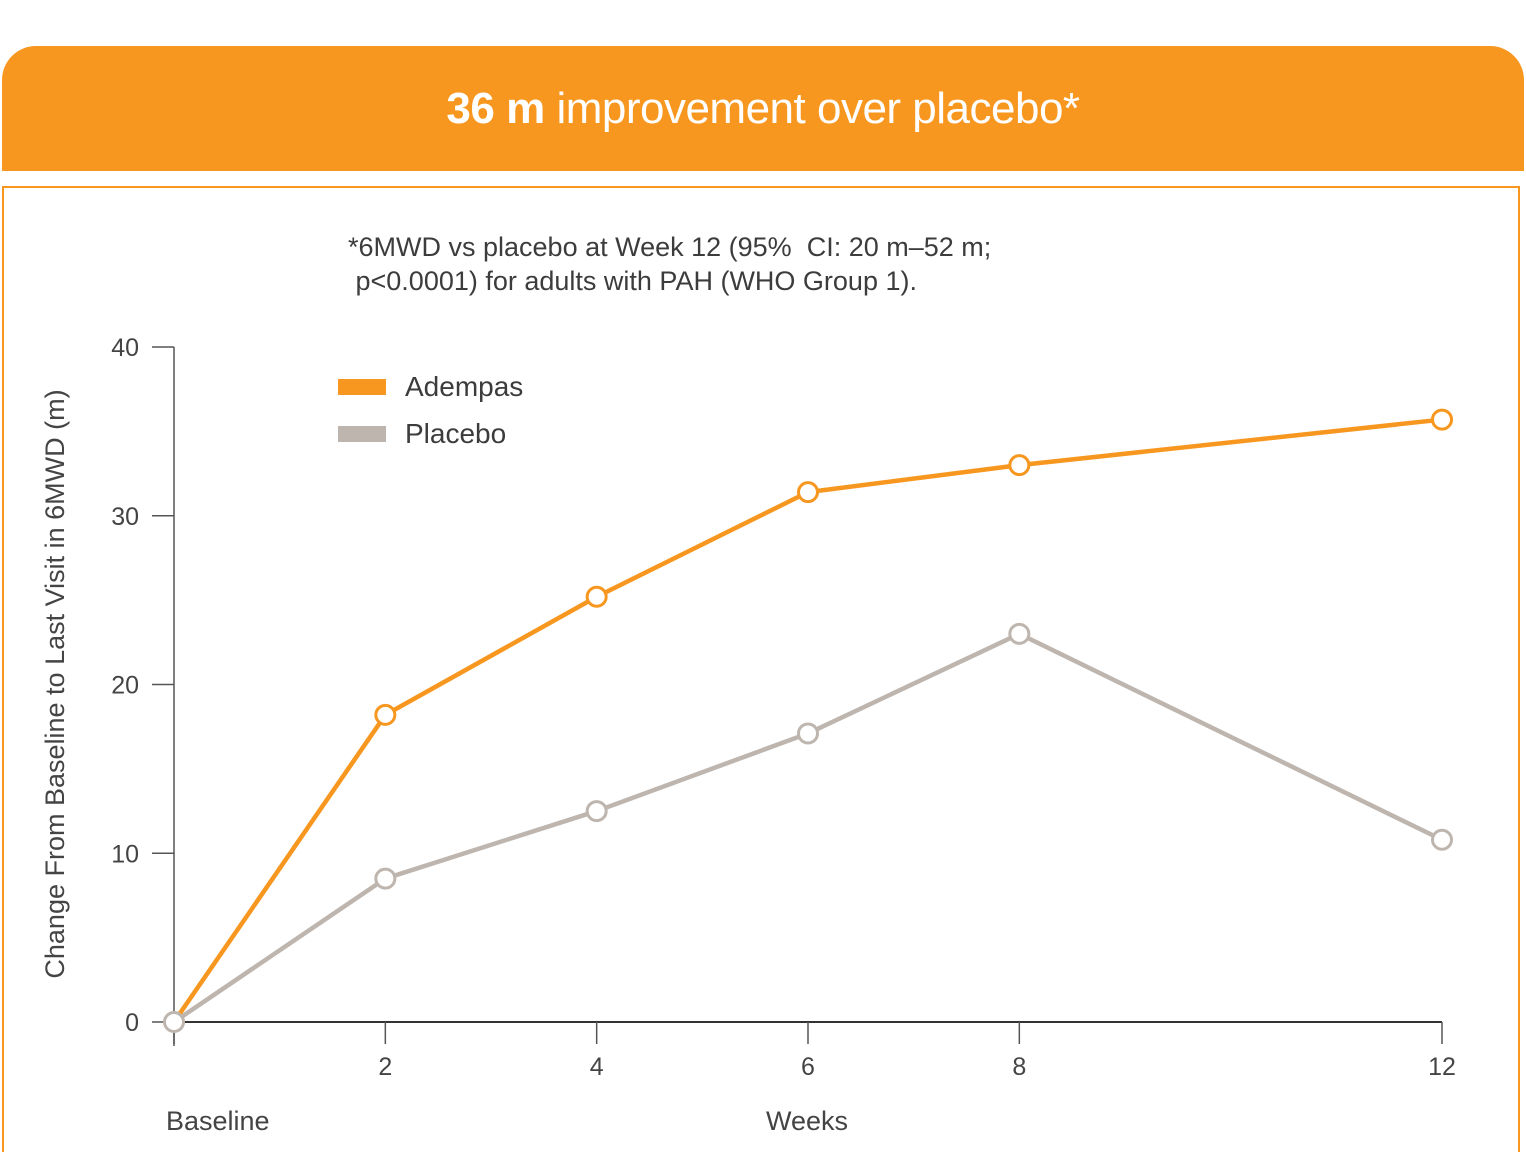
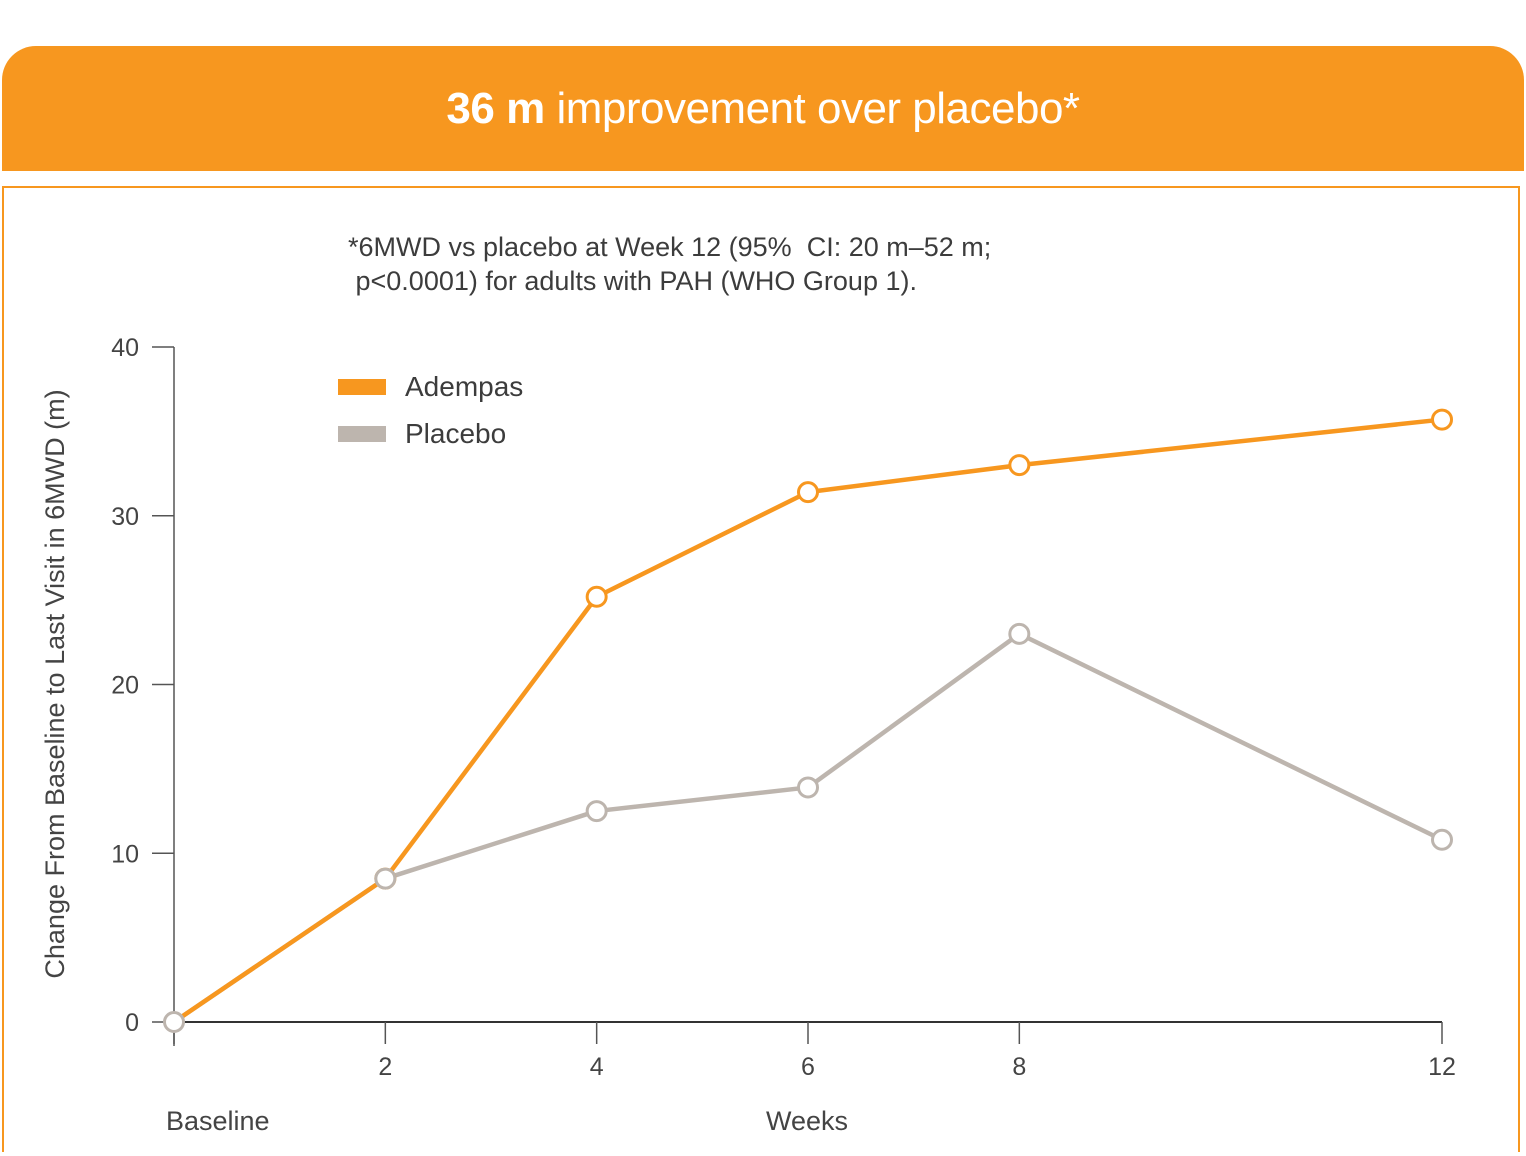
Adempas/2: 18.2 -> 8.5
Placebo/6: 17.1 -> 13.9
